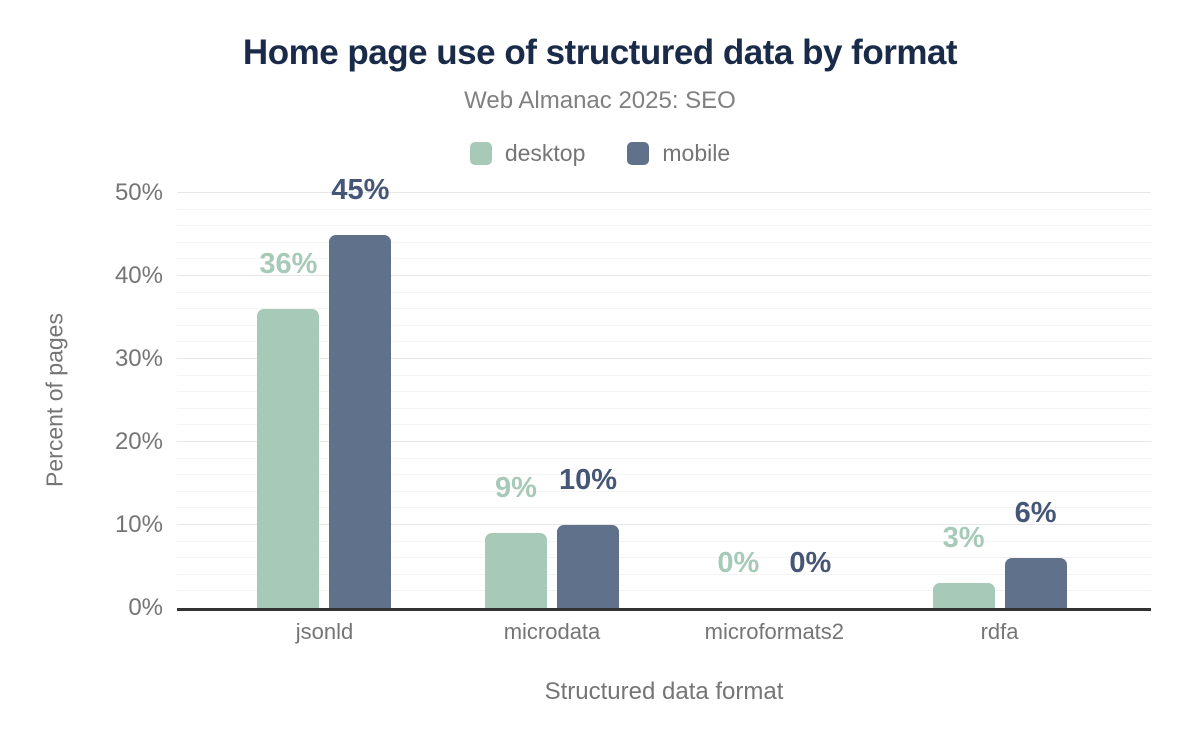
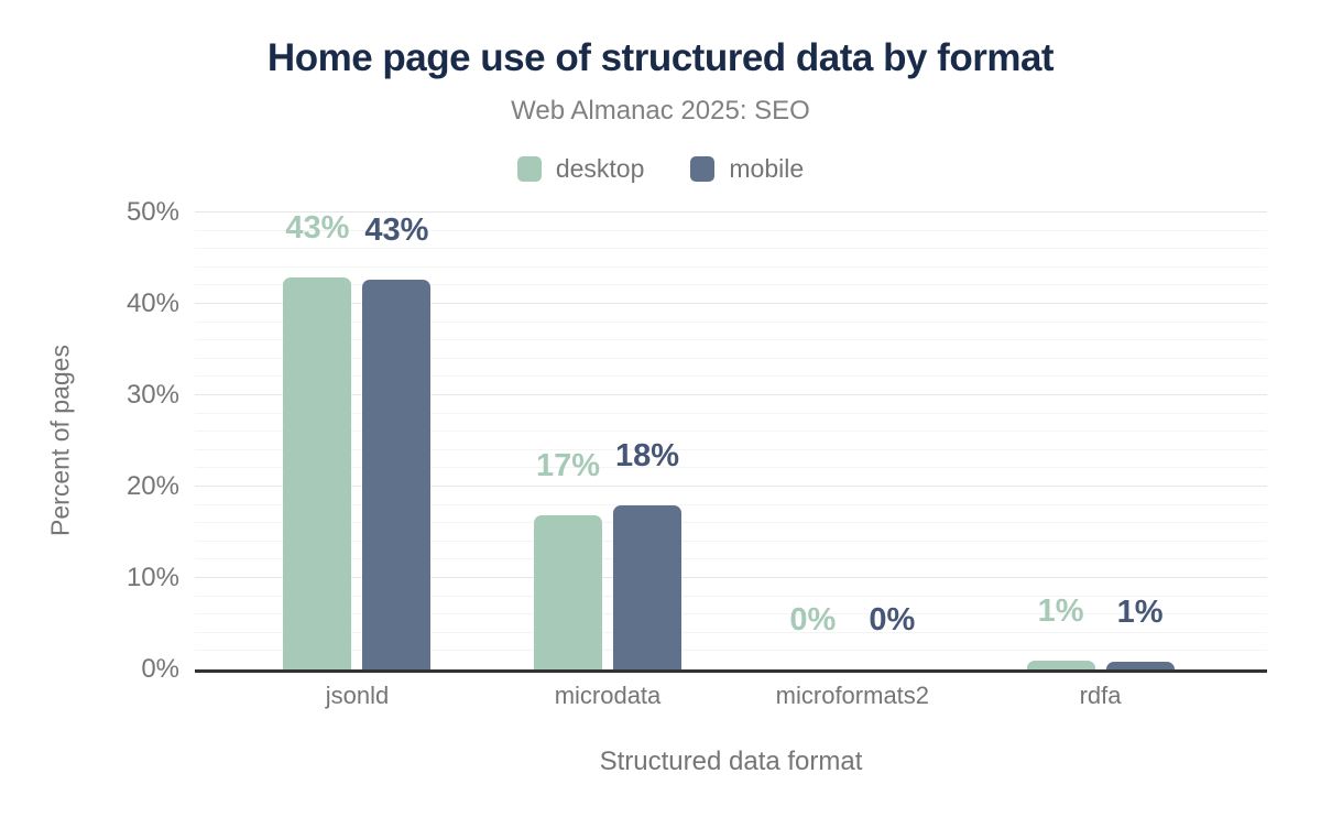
desktop/jsonld: 36% -> 43%
mobile/jsonld: 45% -> 43%
desktop/microdata: 9% -> 17%
mobile/microdata: 10% -> 18%
desktop/rdfa: 3% -> 1%
mobile/rdfa: 6% -> 1%
